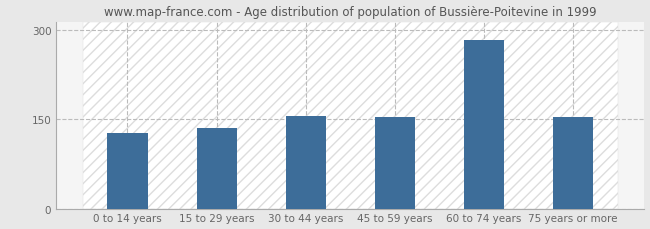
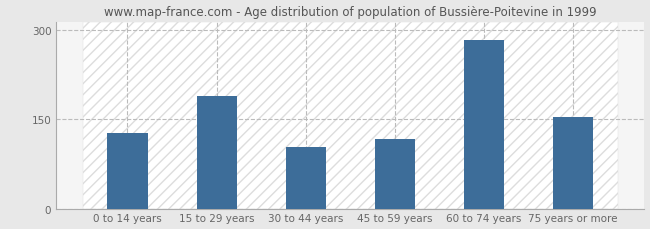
15 to 29 years: 136 -> 190
30 to 44 years: 156 -> 104
45 to 59 years: 155 -> 118
